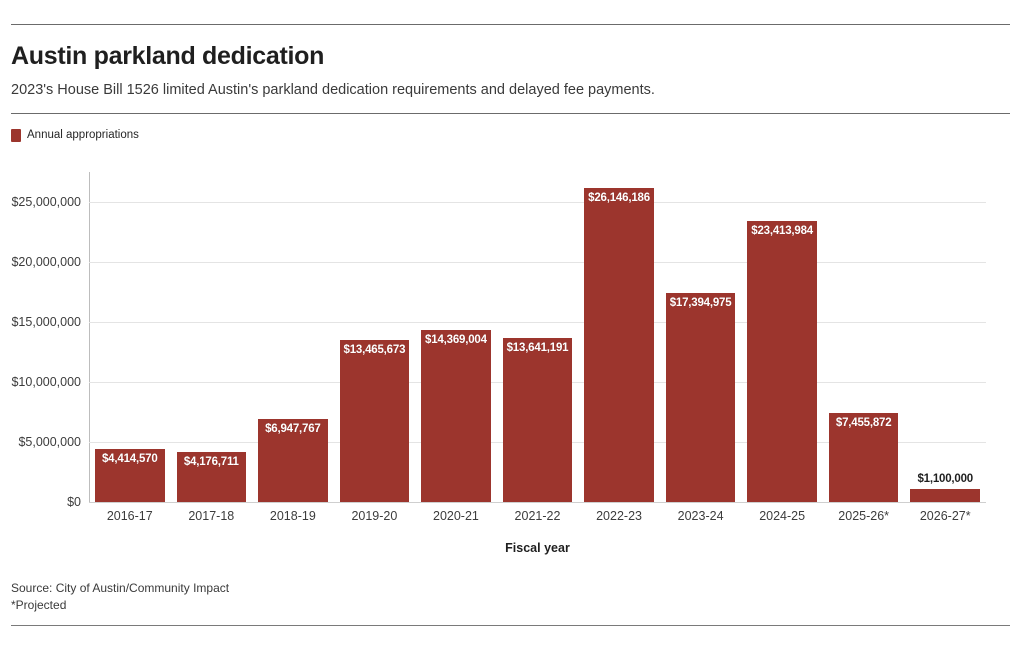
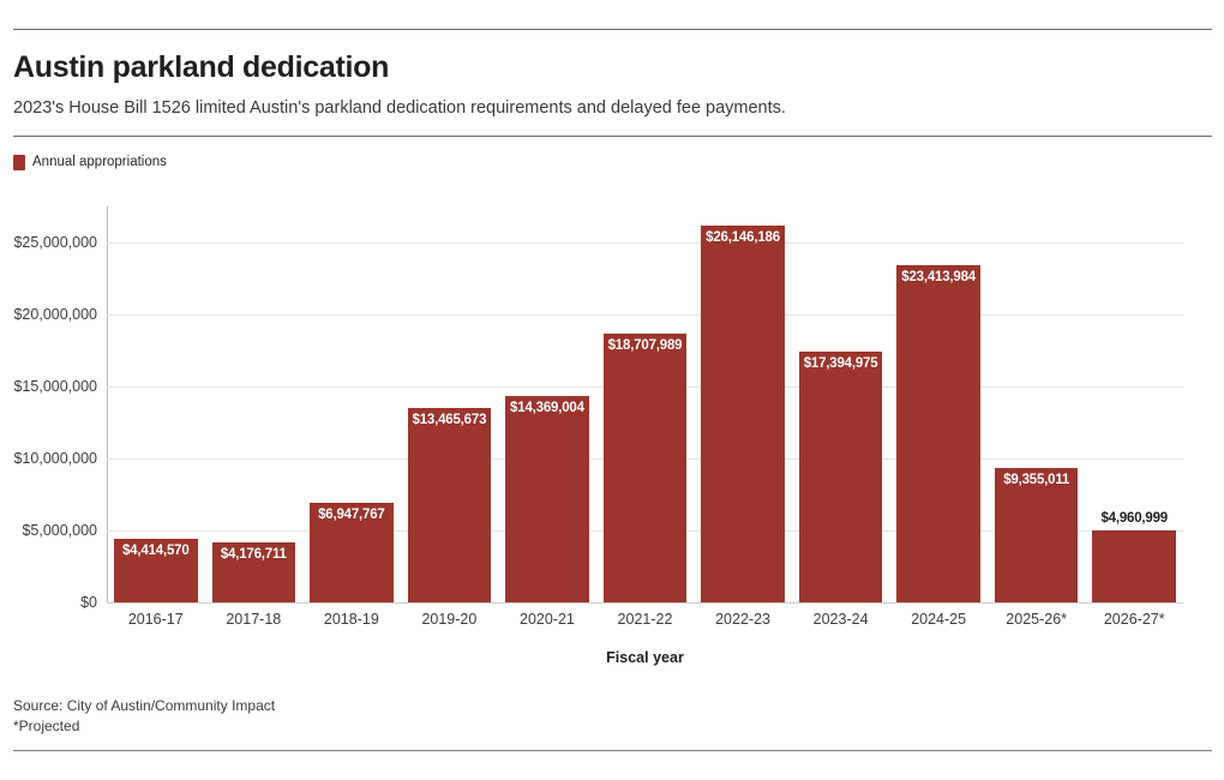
2021-22: $13,641,191 -> $18,707,989
2025-26*: $7,455,872 -> $9,355,011
2026-27*: $1,100,000 -> $4,960,999
